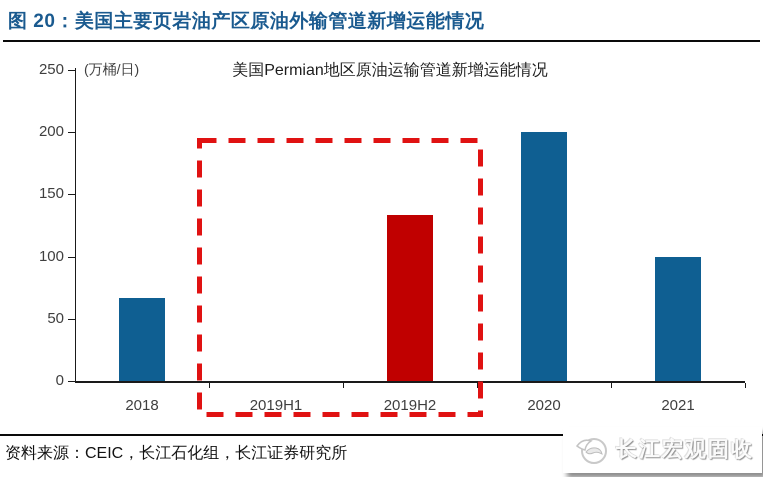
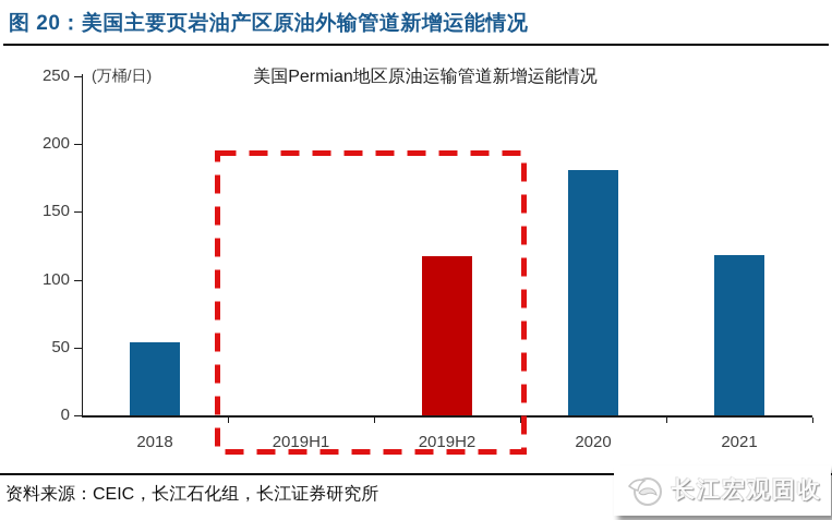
2018: 67 -> 54
2019H2: 133 -> 117
2020: 200 -> 181
2021: 100 -> 118
